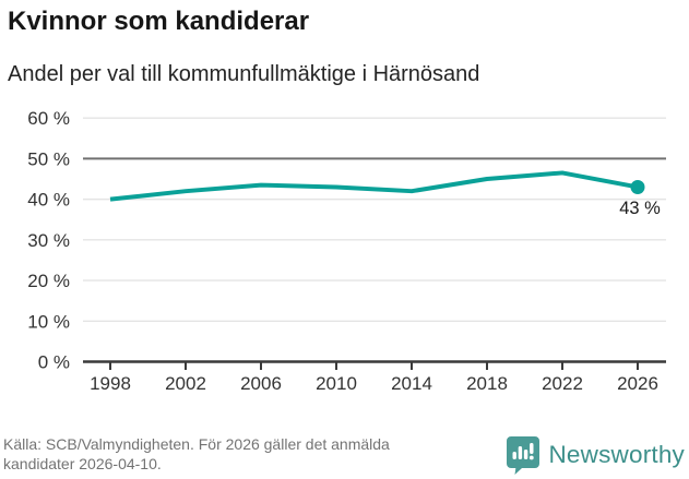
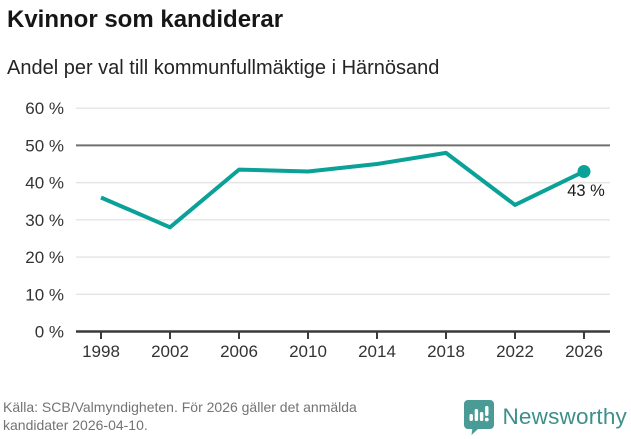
1998: 40% -> 36%
2002: 42% -> 28%
2014: 42% -> 45%
2018: 45% -> 48%
2022: 46% -> 34%
